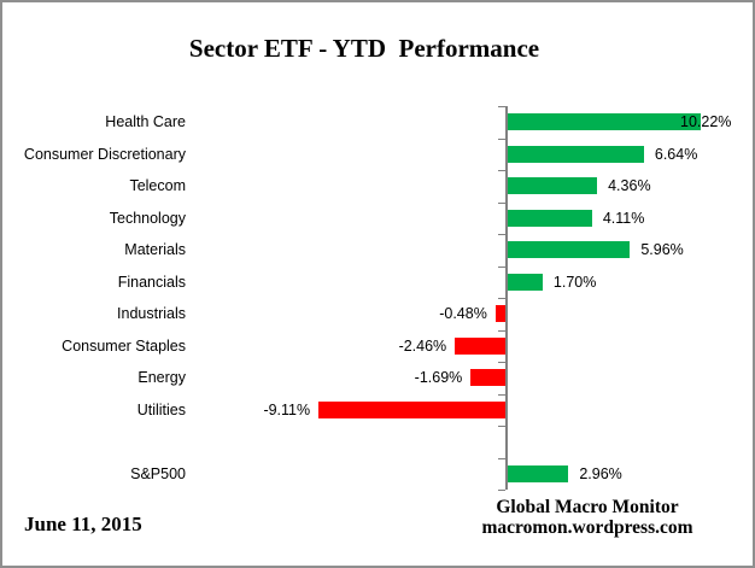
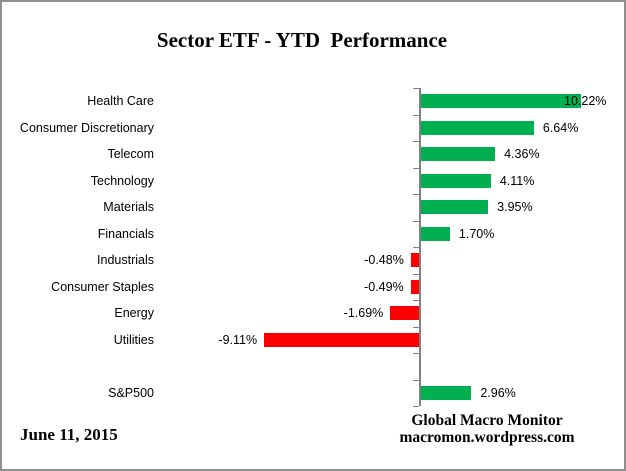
Materials: 5.96% -> 3.95%
Consumer Staples: -2.46% -> -0.49%
